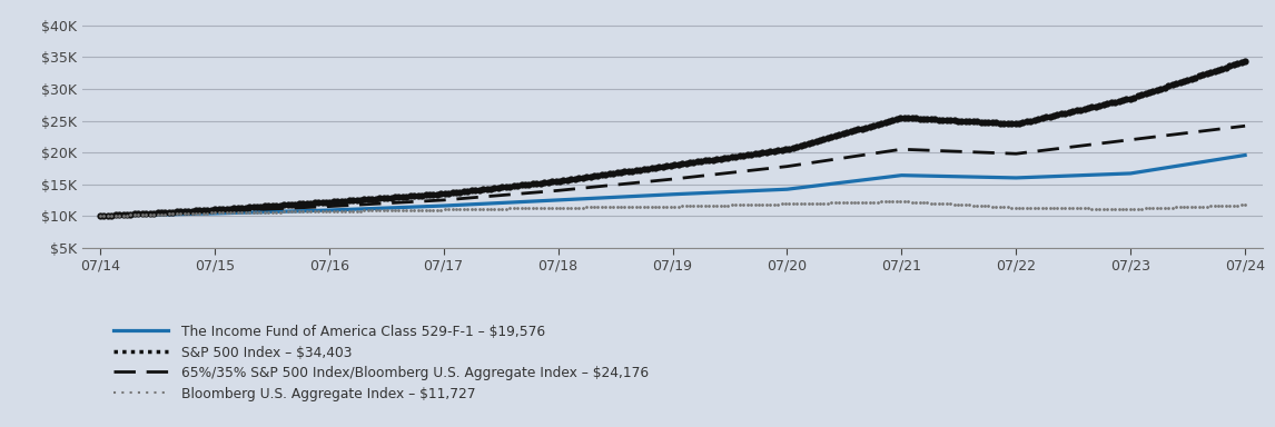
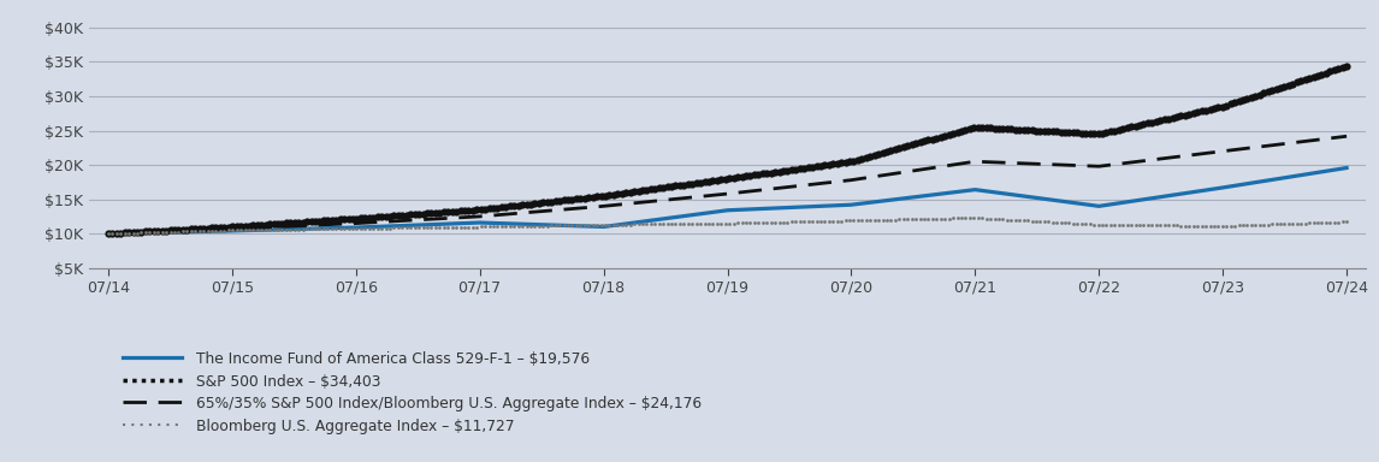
The Income Fund of America Class 529-F-1 – $19,576/07/18: $12.5K -> $11.0K
The Income Fund of America Class 529-F-1 – $19,576/07/22: $16.0K -> $14.0K
